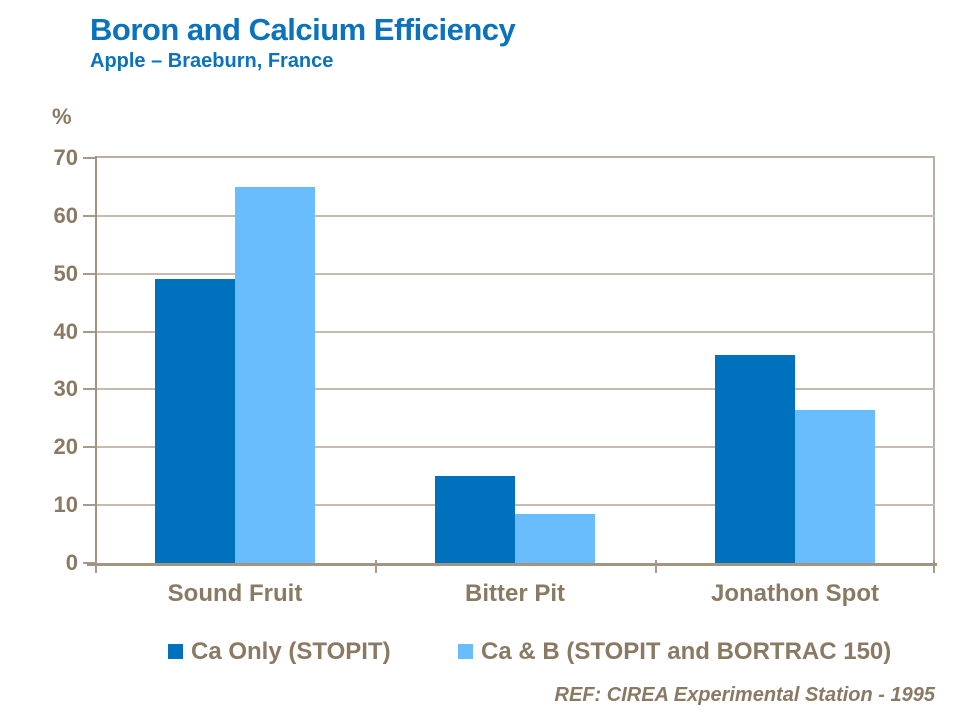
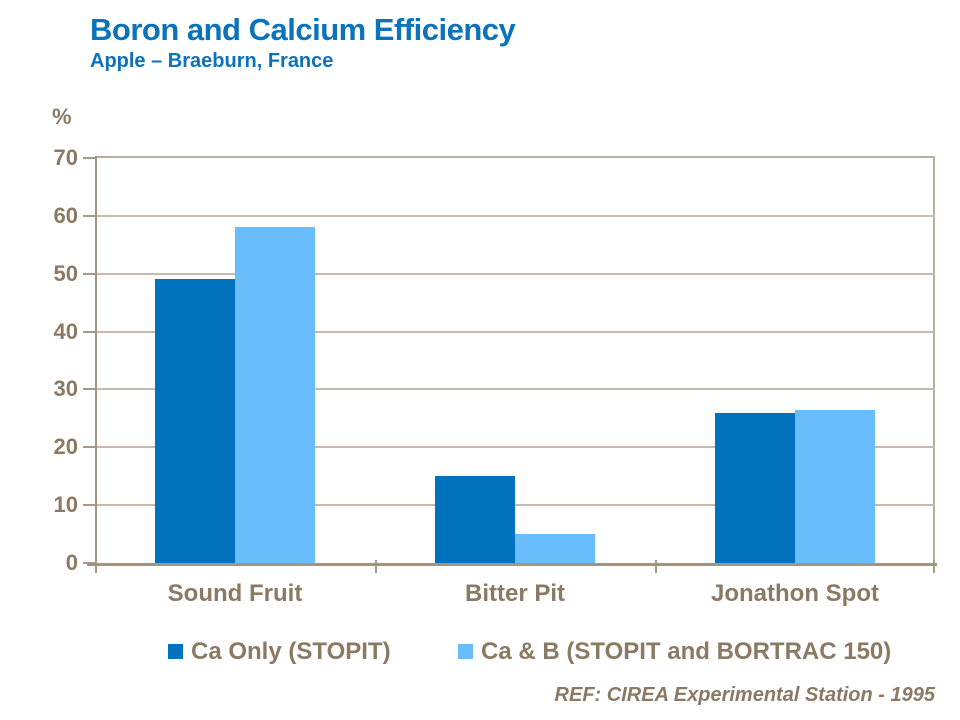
Ca & B (STOPIT and BORTRAC 150)/Sound Fruit: 65 -> 58
Ca & B (STOPIT and BORTRAC 150)/Bitter Pit: 8 -> 5
Ca Only (STOPIT)/Jonathon Spot: 36 -> 26
